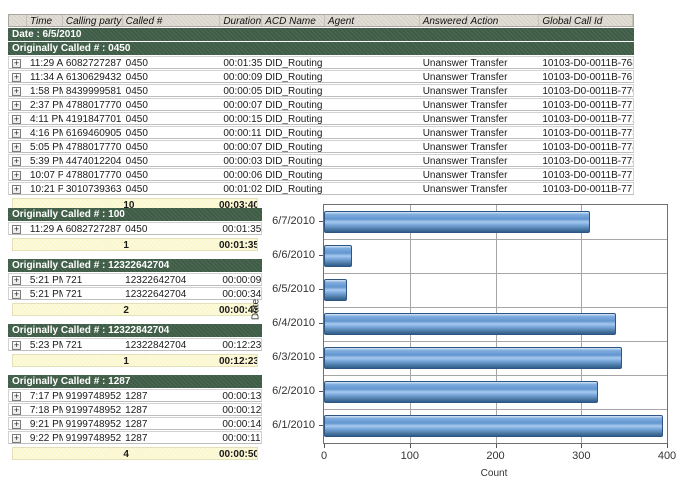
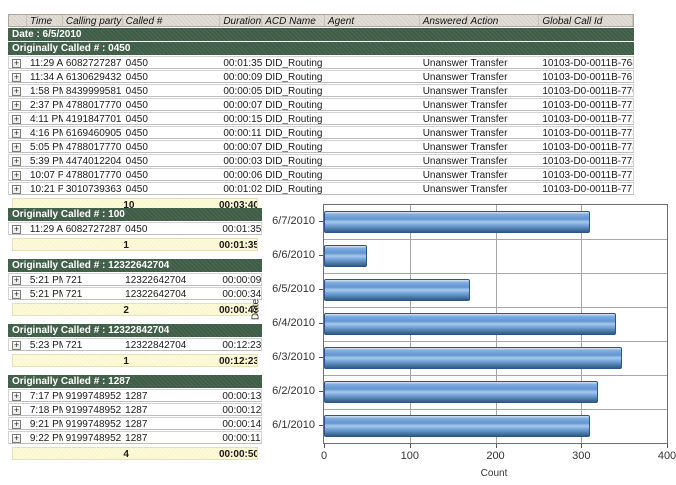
6/6/2010: 30 -> 50
6/5/2010: 30 -> 170
6/1/2010: 400 -> 310
